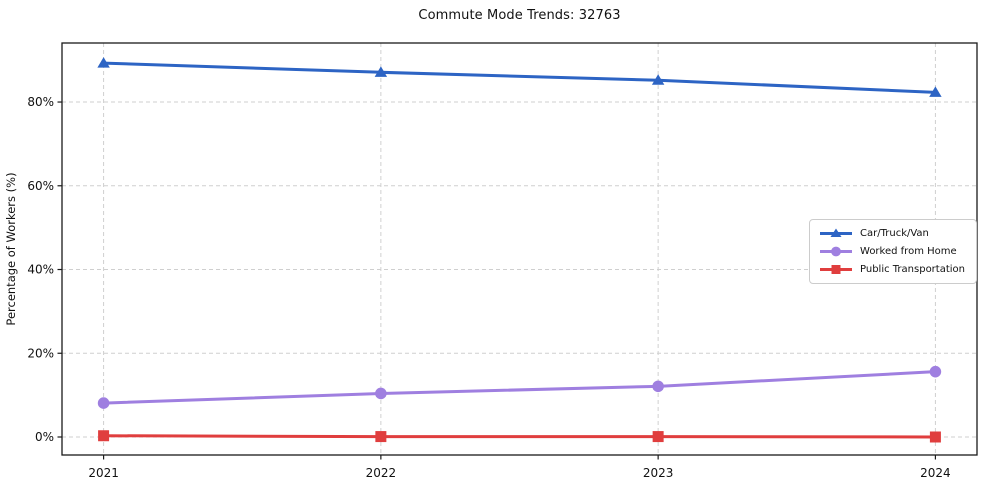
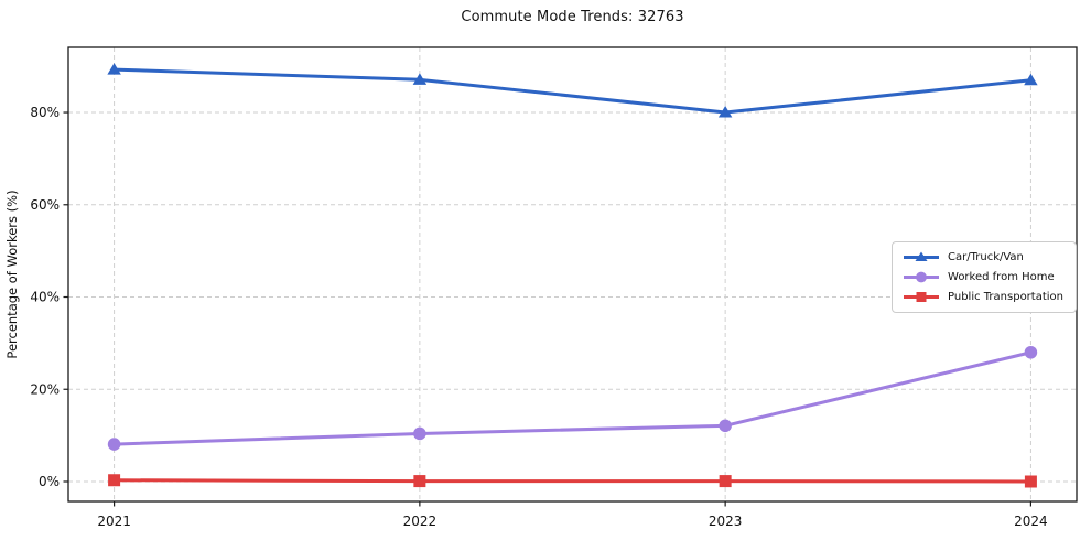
Car/Truck/Van/2023: 85% -> 80%
Car/Truck/Van/2024: 82% -> 87%
Worked from Home/2024: 16% -> 28%
